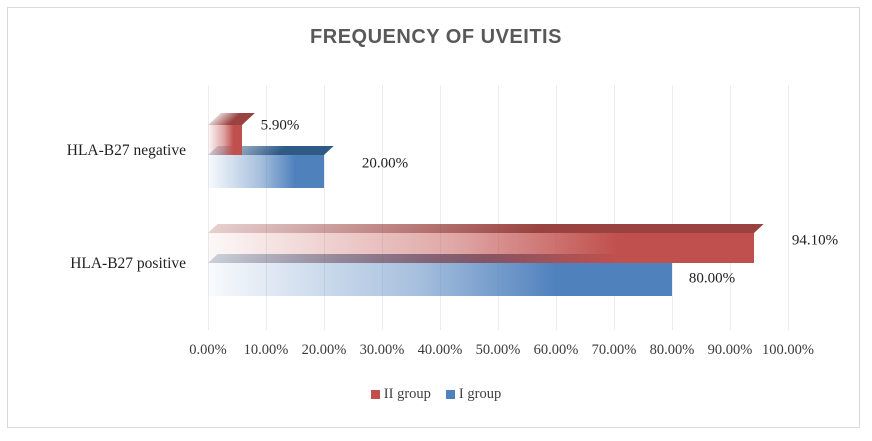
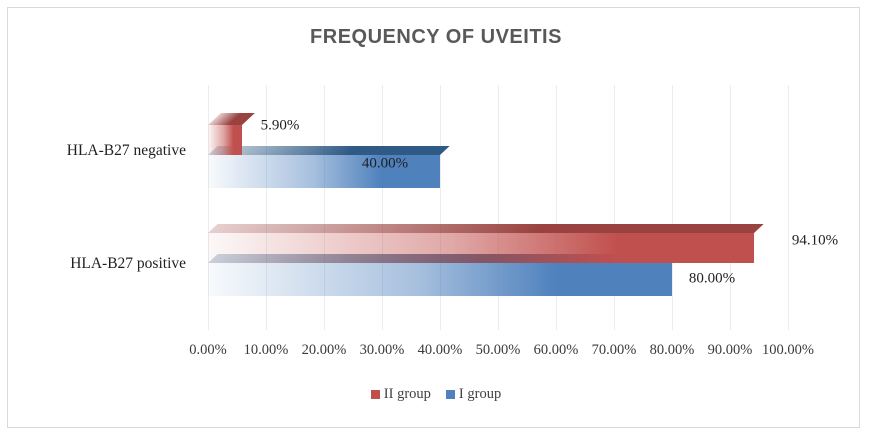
I group/HLA-B27 negative: 20.00% -> 40.00%
